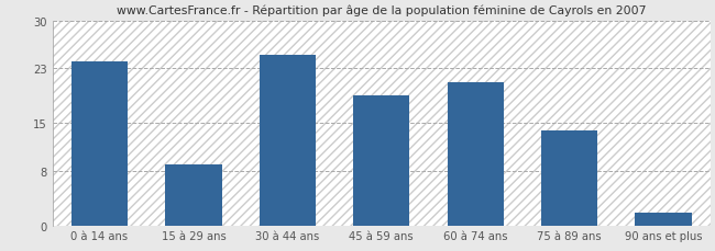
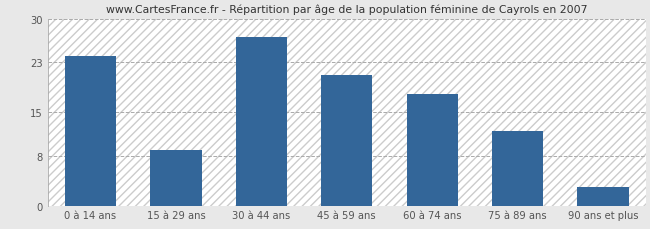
30 à 44 ans: 25 -> 27
45 à 59 ans: 19 -> 21
60 à 74 ans: 21 -> 18
75 à 89 ans: 14 -> 12
90 ans et plus: 2 -> 3
